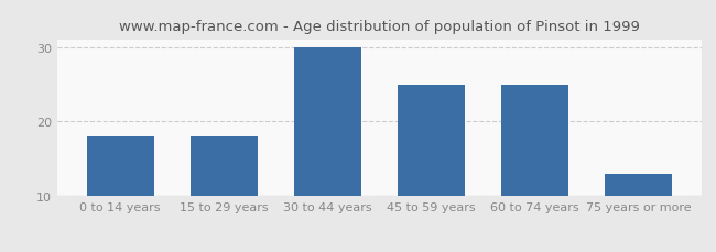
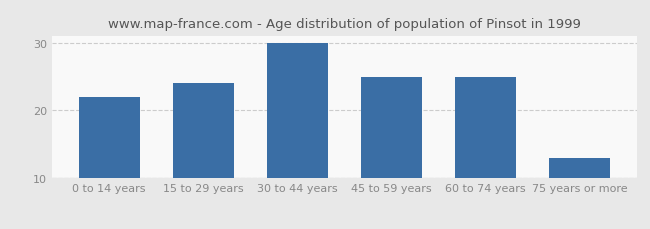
0 to 14 years: 18 -> 22
15 to 29 years: 18 -> 24
